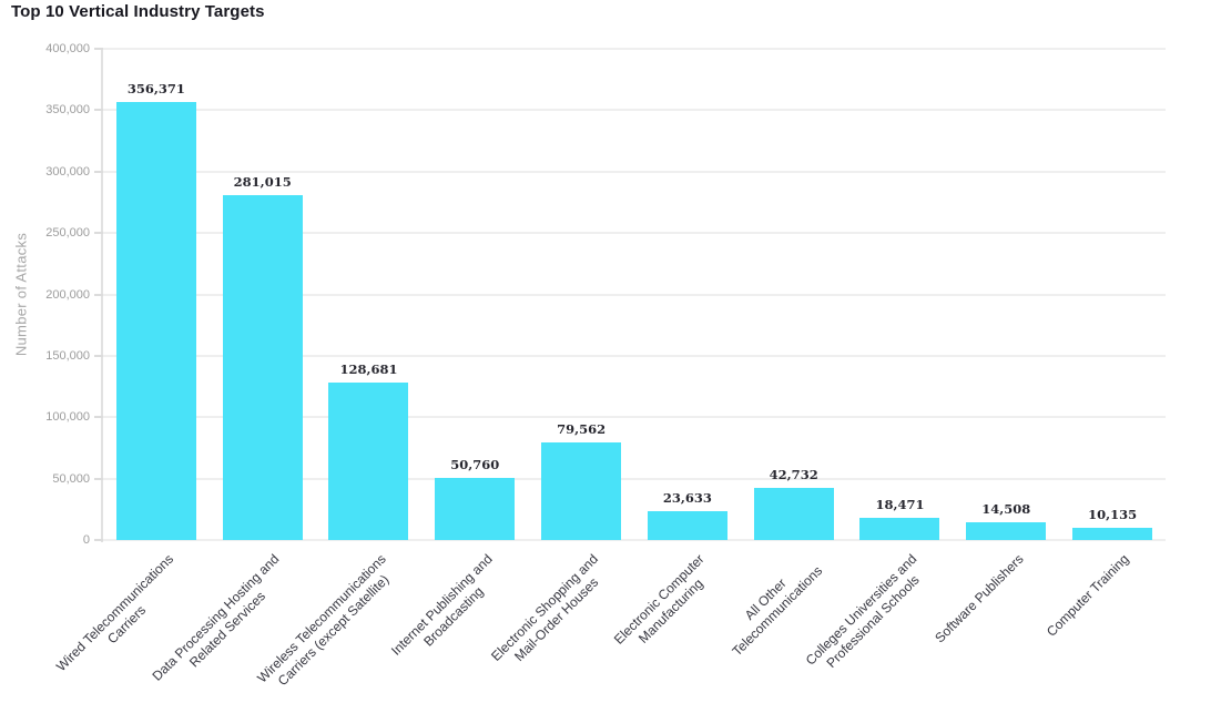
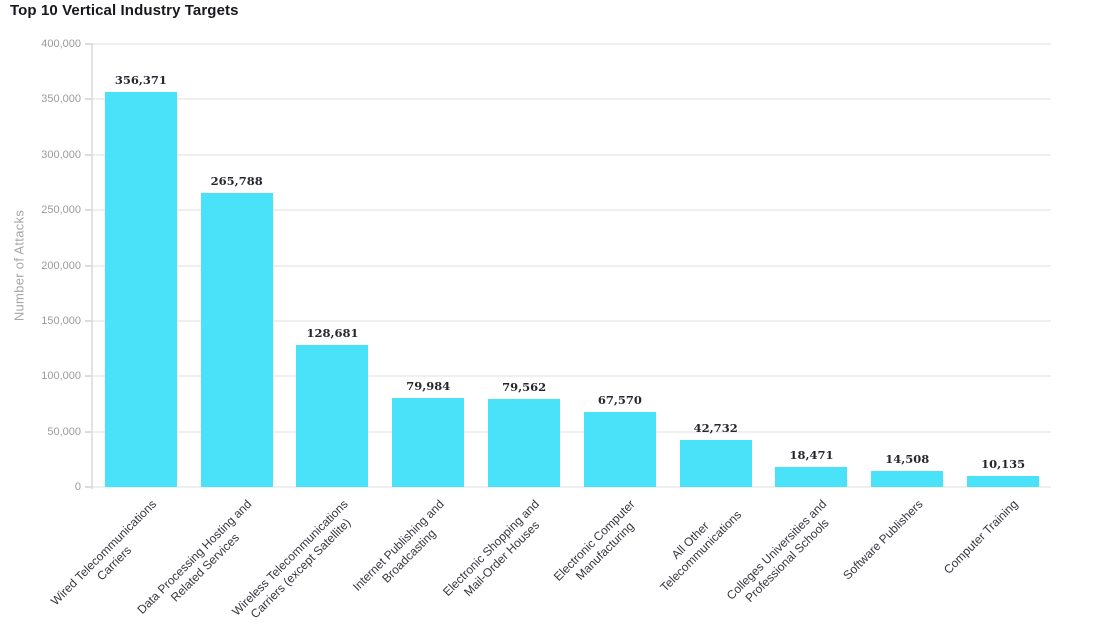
Data Processing Hosting and Related Services: 281,015 -> 265,788
Internet Publishing and Broadcasting: 50,760 -> 79,984
Electronic Computer Manufacturing: 23,633 -> 67,570
